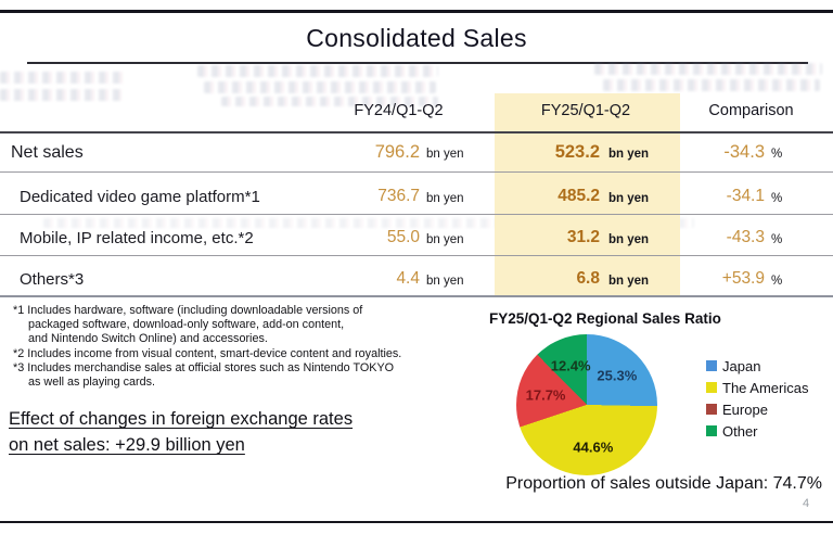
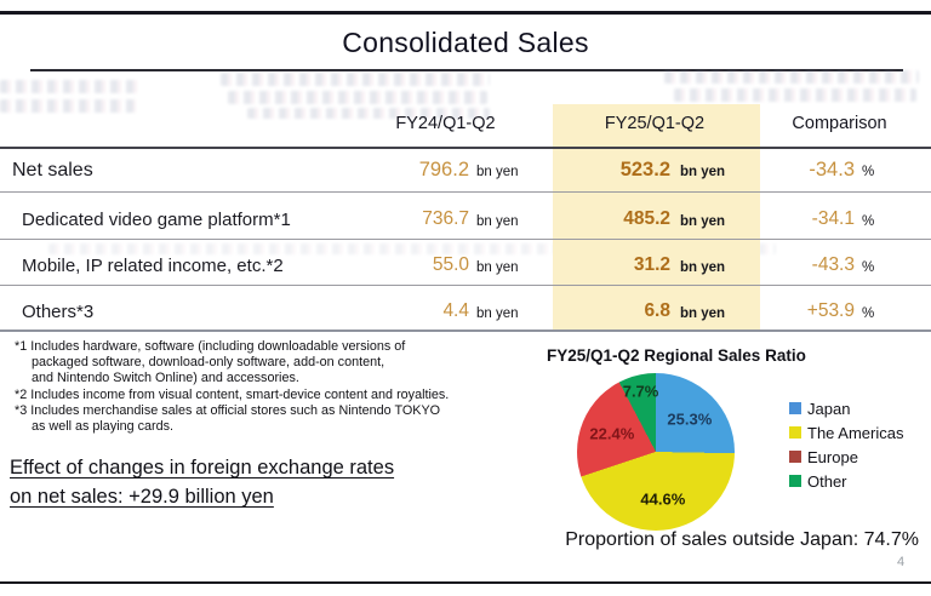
Europe: 17.7% -> 22.4%
Other: 12.4% -> 7.7%
